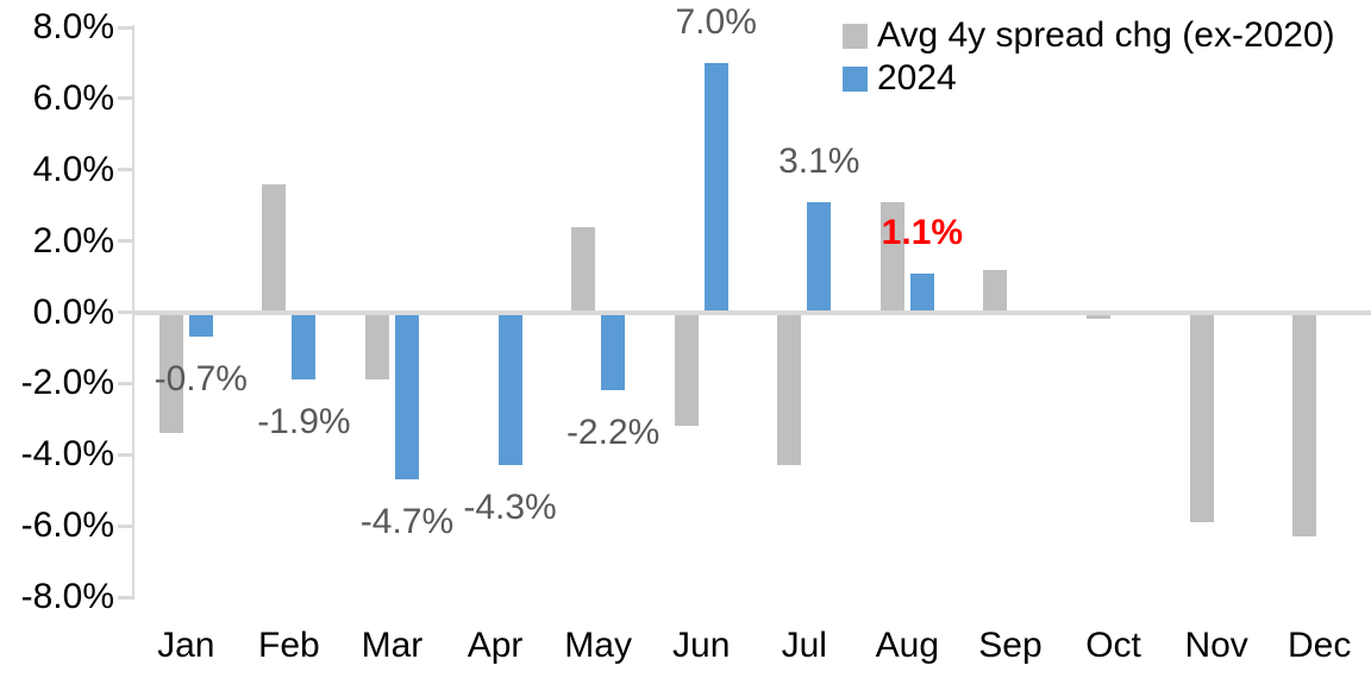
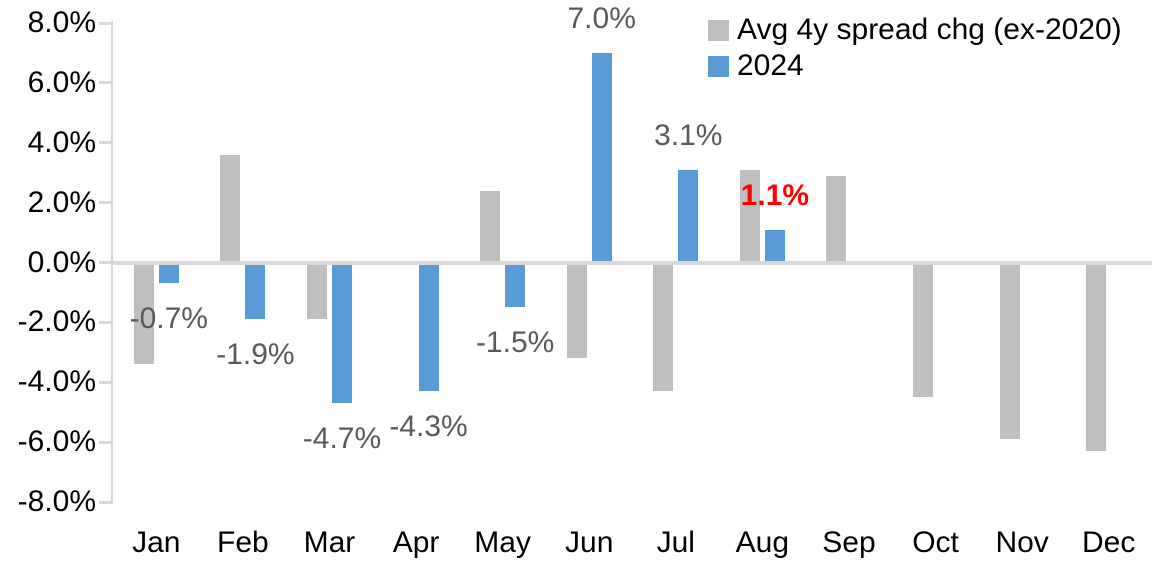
2024/May: -2.2% -> -1.5%
Avg 4y spread chg (ex-2020)/Sep: 1.2% -> 2.9%
Avg 4y spread chg (ex-2020)/Oct: -0.2% -> -4.5%
